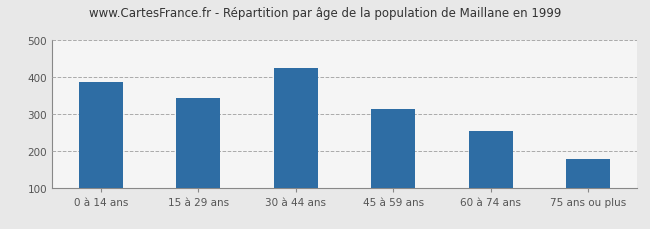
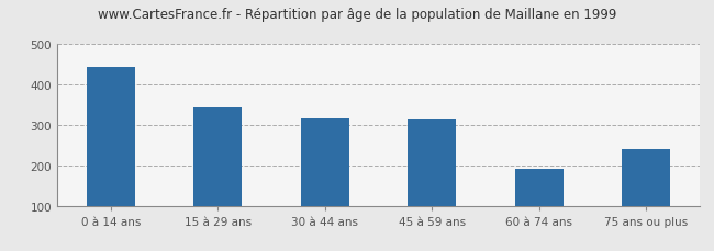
0 à 14 ans: 388 -> 445
30 à 44 ans: 425 -> 315
60 à 74 ans: 253 -> 190
75 ans ou plus: 179 -> 240
